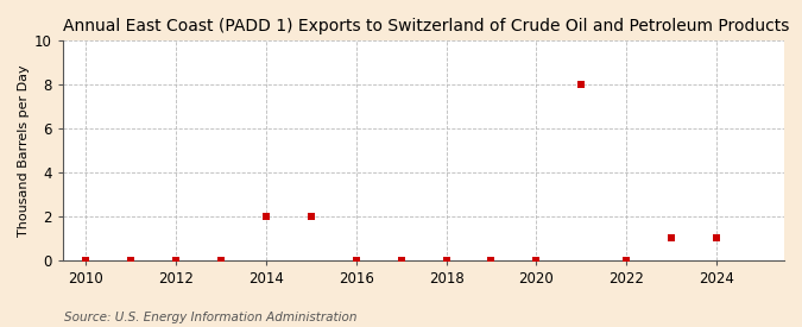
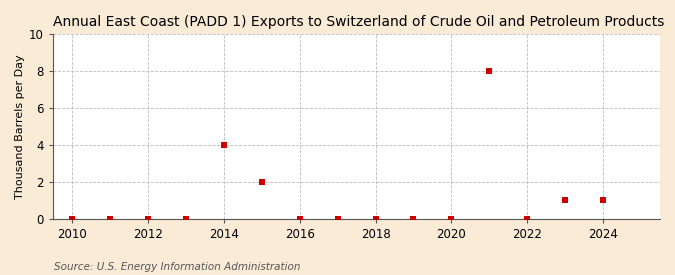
2014: 2 -> 4
